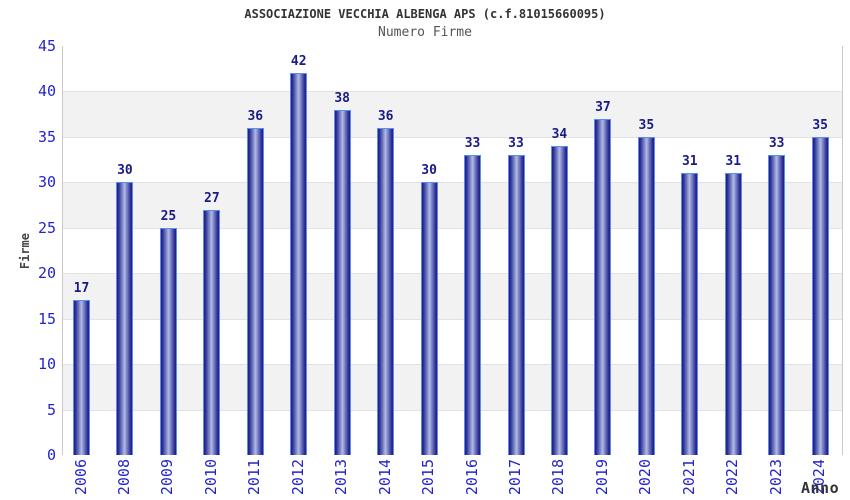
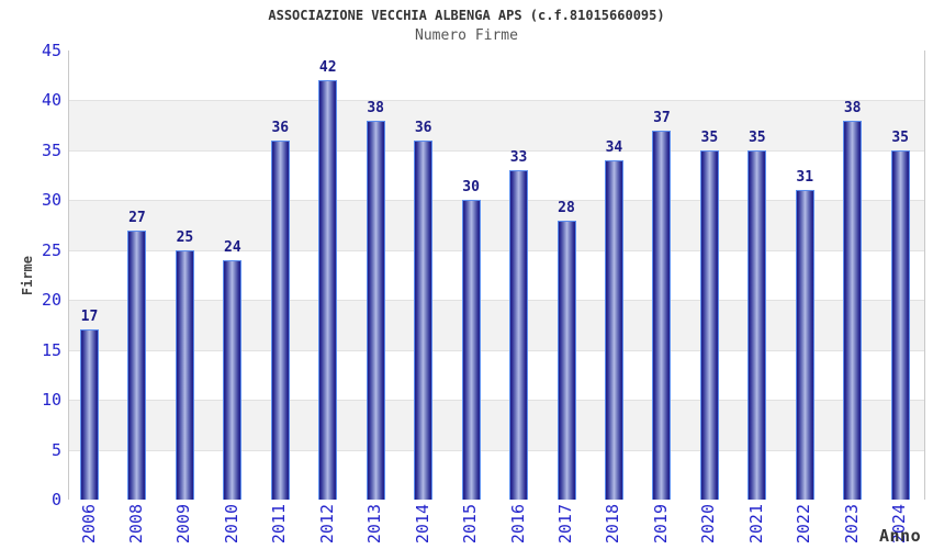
2008: 30 -> 27
2010: 27 -> 24
2017: 33 -> 28
2021: 31 -> 35
2023: 33 -> 38
